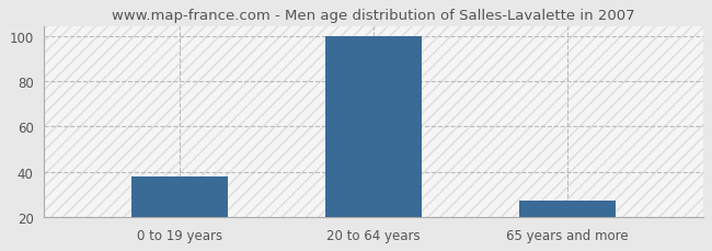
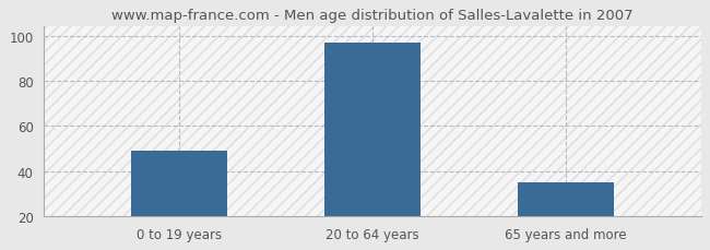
0 to 19 years: 38 -> 49
20 to 64 years: 100 -> 97
65 years and more: 27 -> 35
